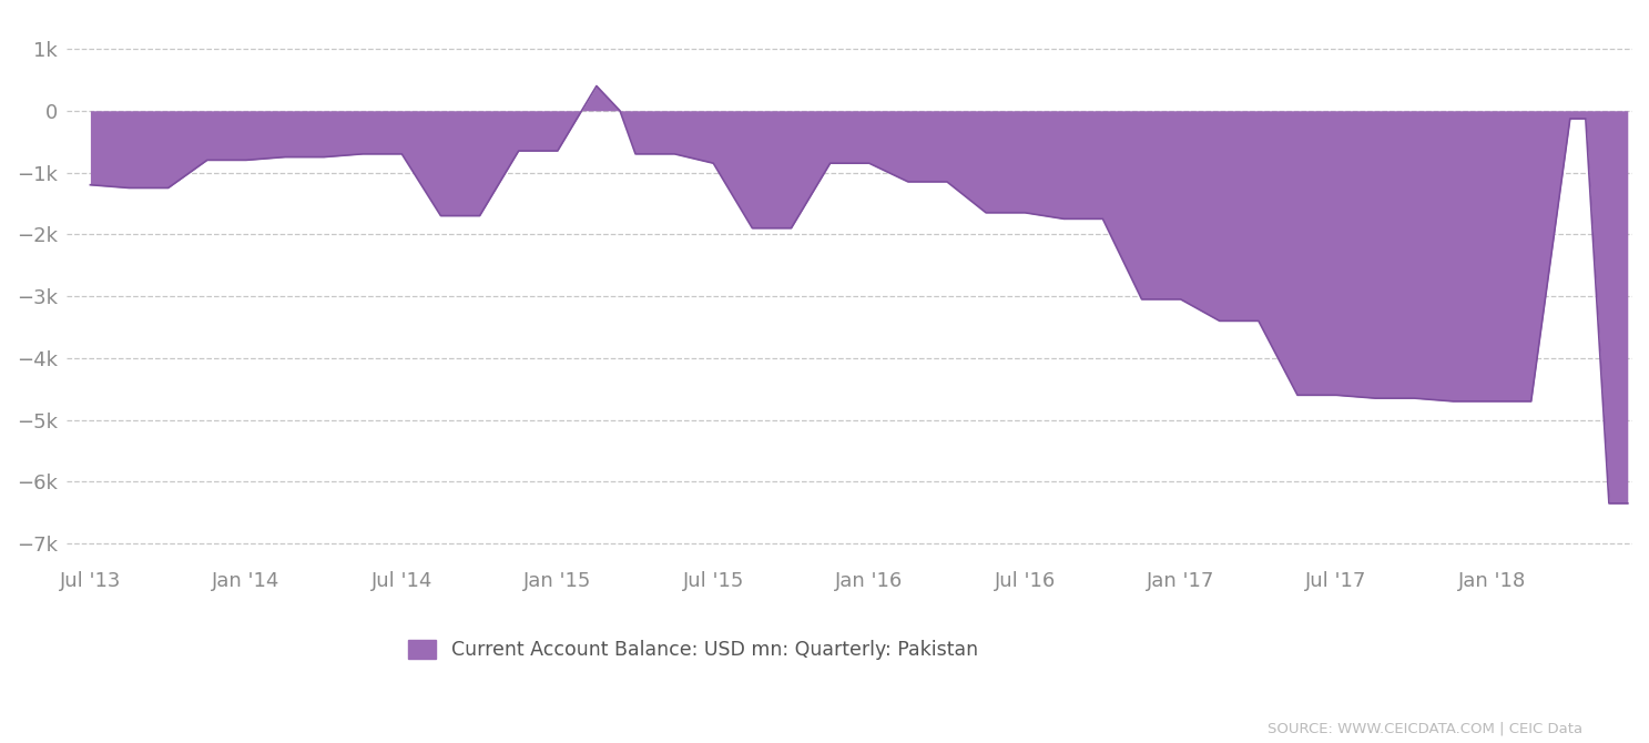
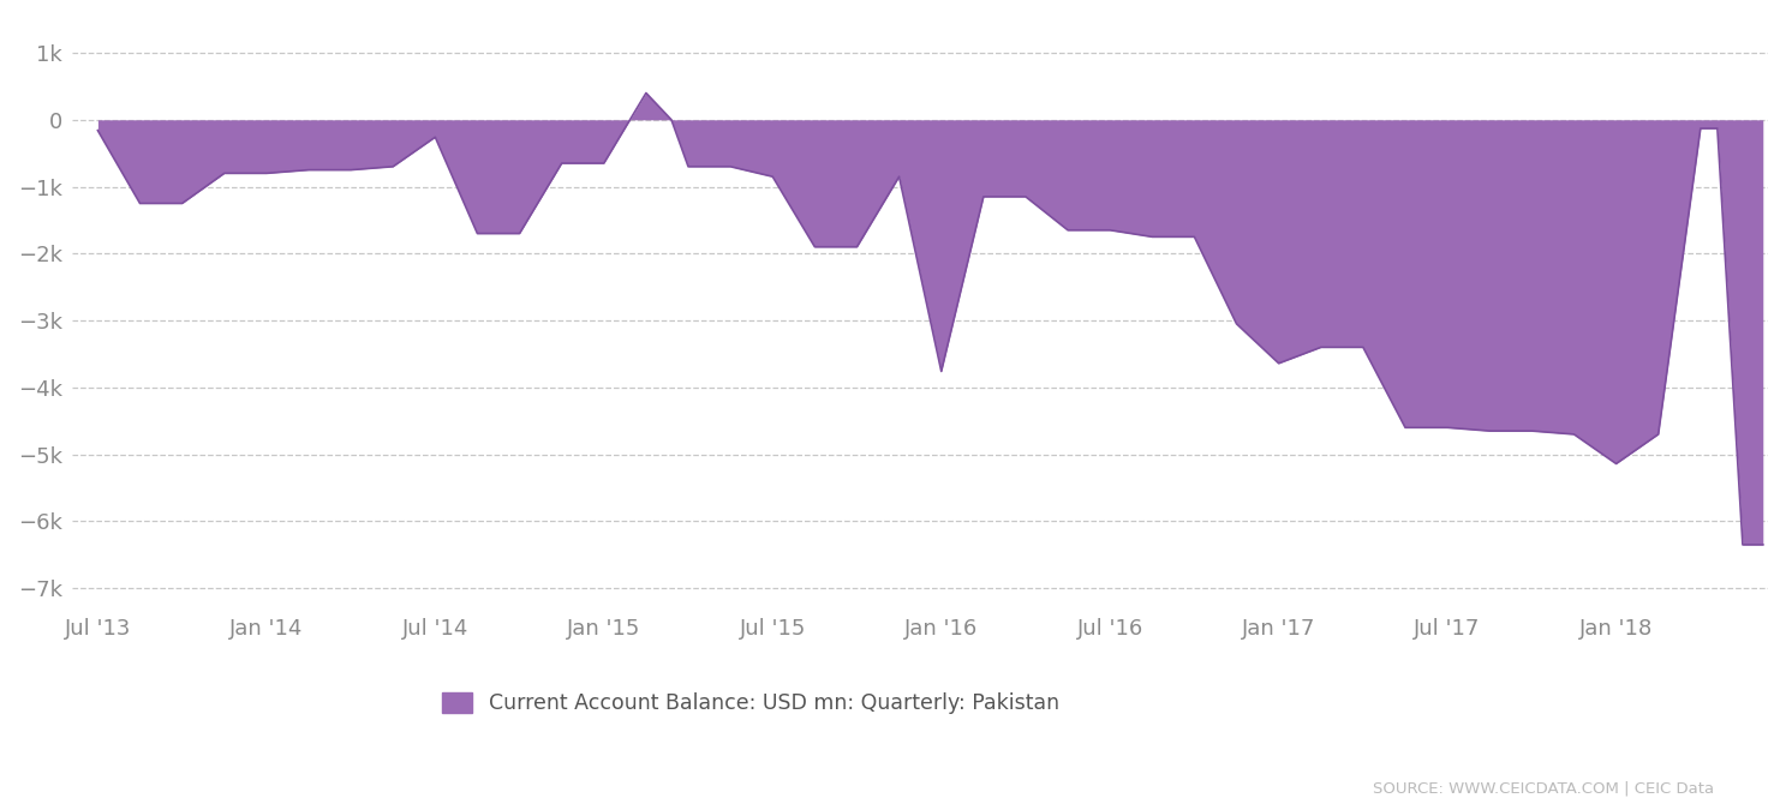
Jul '13: -1.20k -> -0.16k
Jul '14: -0.70k -> -0.26k
Jan '16: -0.85k -> -3.76k
Jan '17: -3.05k -> -3.64k
Jan '18: -4.70k -> -5.14k
